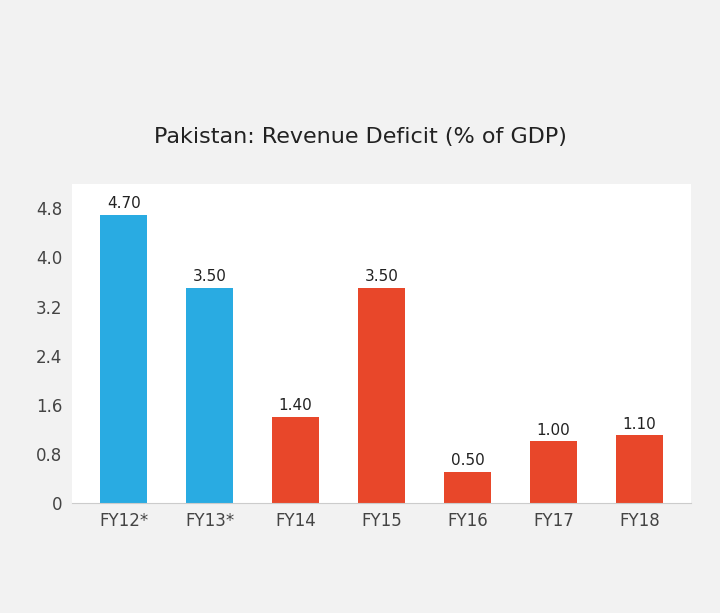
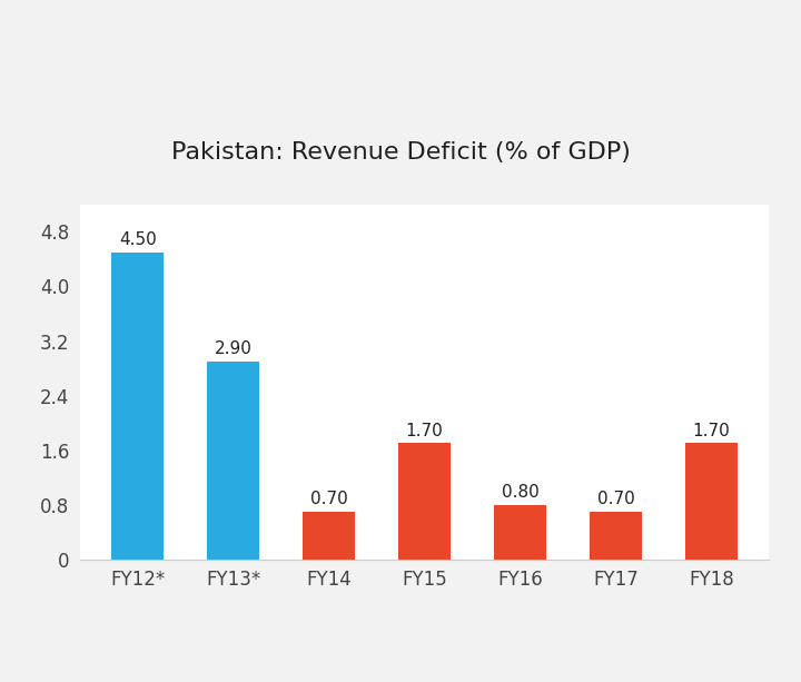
FY12*: 4.70 -> 4.50
FY13*: 3.50 -> 2.90
FY14: 1.40 -> 0.70
FY15: 3.50 -> 1.70
FY16: 0.50 -> 0.80
FY17: 1.00 -> 0.70
FY18: 1.10 -> 1.70
